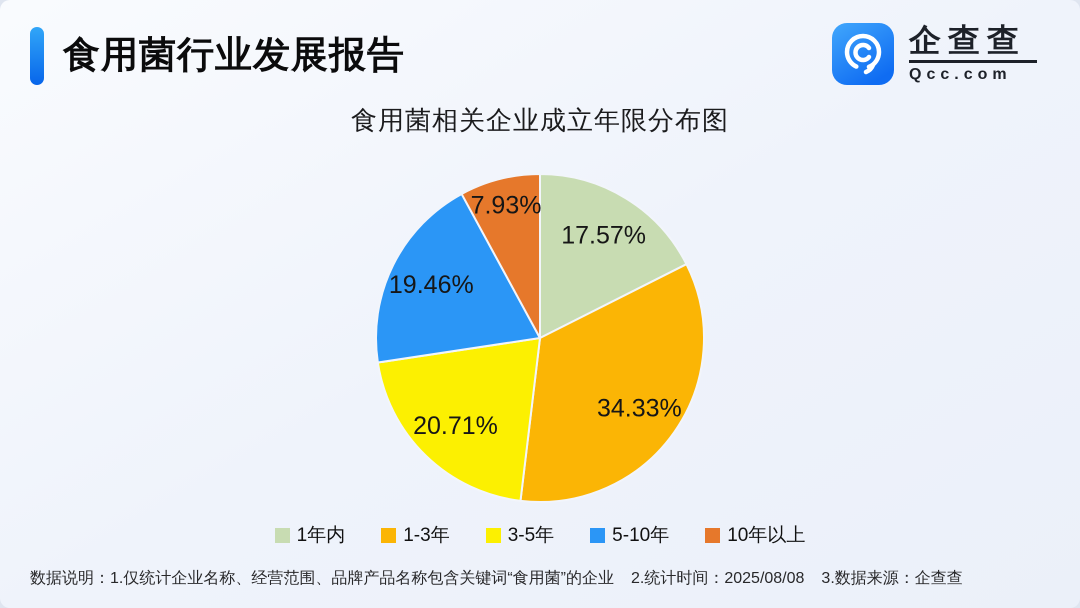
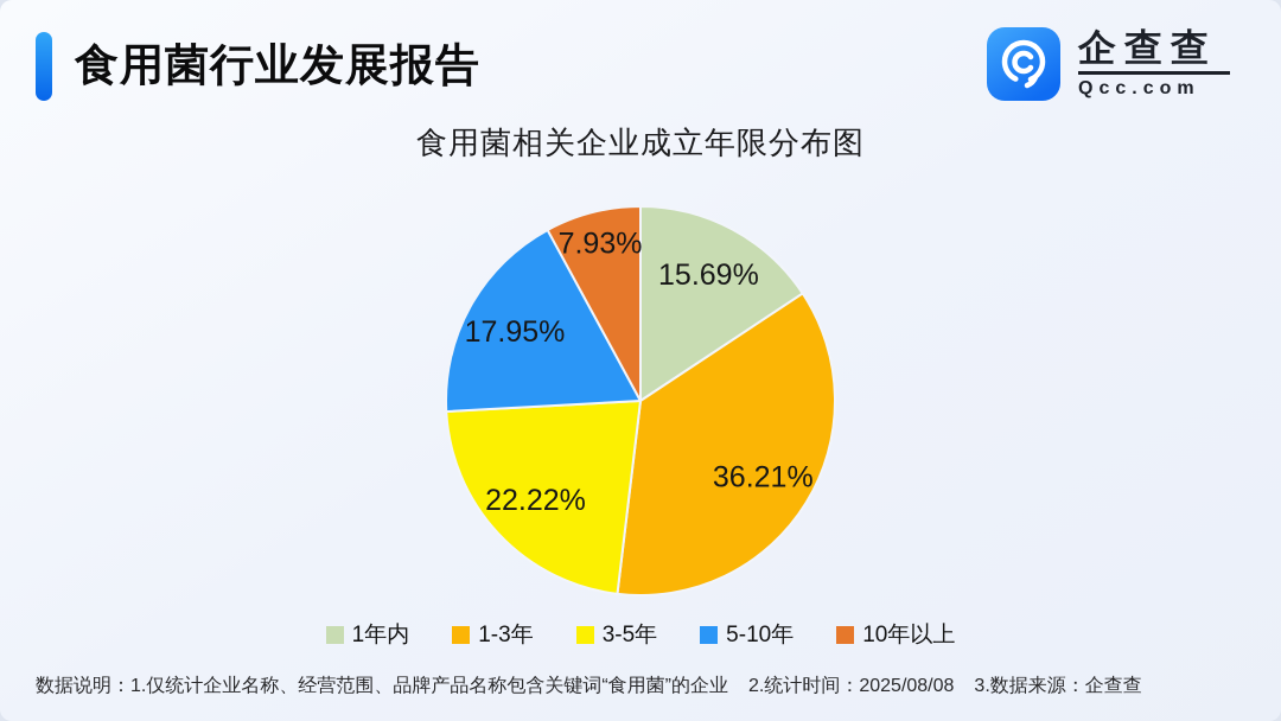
1年内: 17.57% -> 15.69%
1-3年: 34.33% -> 36.21%
3-5年: 20.71% -> 22.22%
5-10年: 19.46% -> 17.95%
